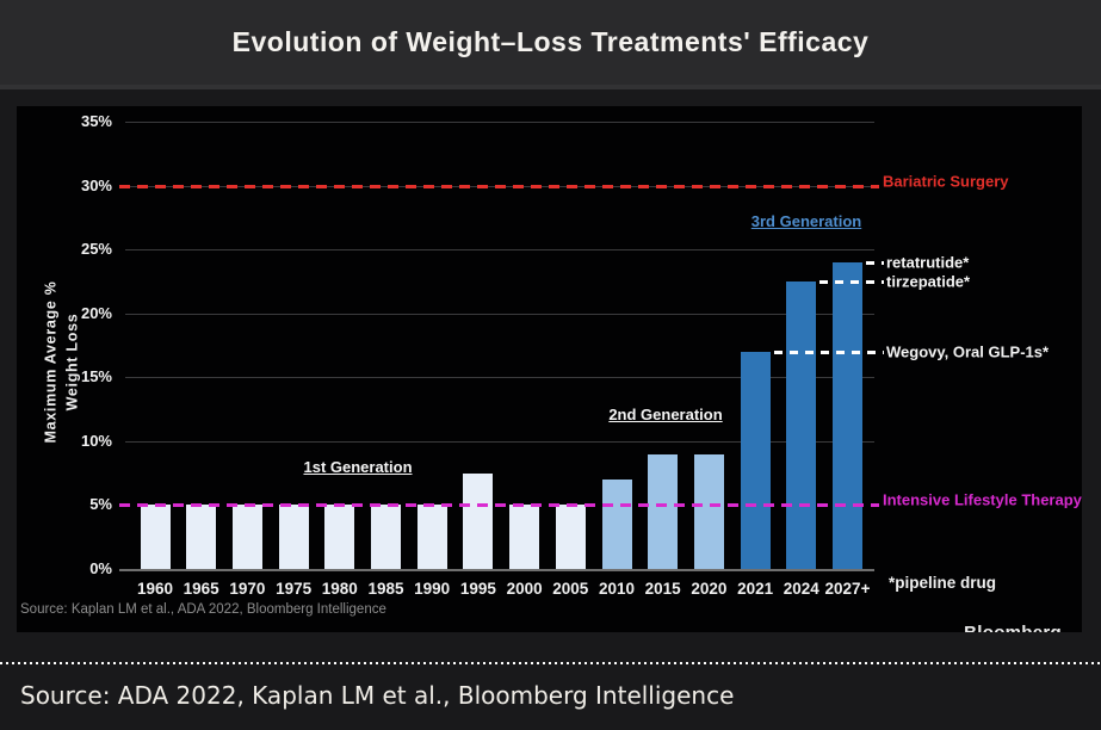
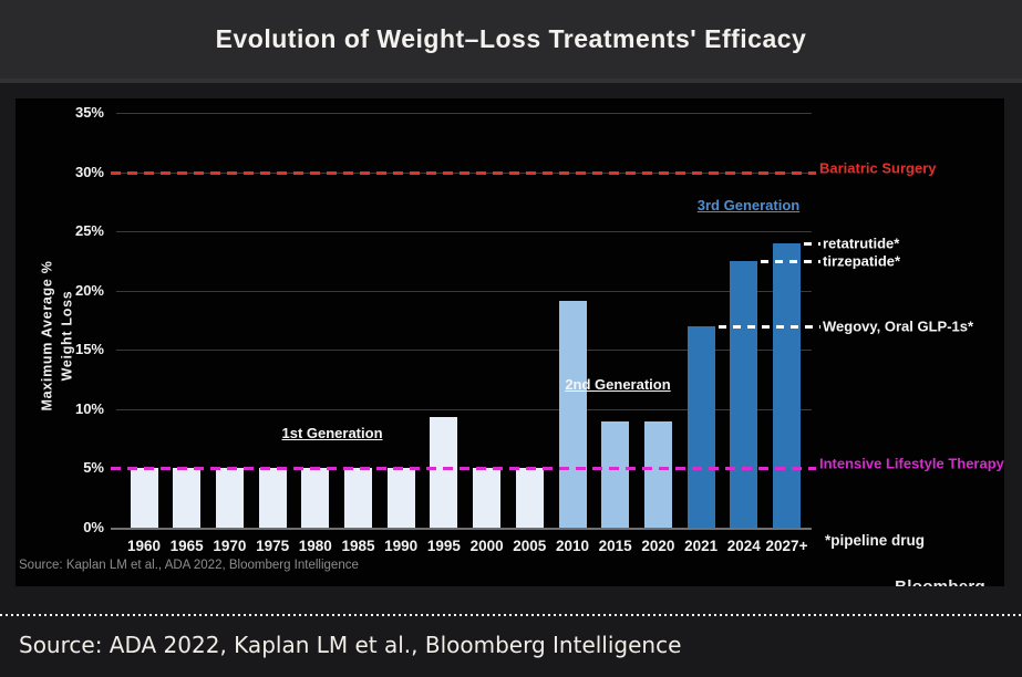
1995: 7.5% -> 9.3%
2010: 7.0% -> 19.1%
